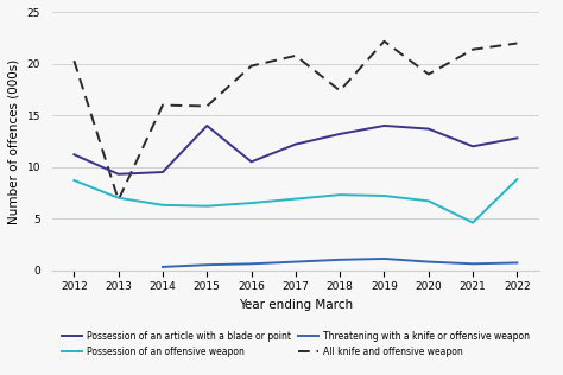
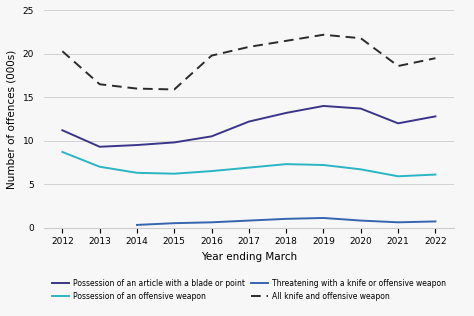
All knife and offensive weapon/2013: 6.8 -> 16.5
Possession of an article with a blade or point/2015: 14.0 -> 9.8
All knife and offensive weapon/2018: 17.4 -> 21.5
All knife and offensive weapon/2020: 19.0 -> 21.8
Possession of an offensive weapon/2021: 4.6 -> 5.9
All knife and offensive weapon/2021: 21.4 -> 18.6
Possession of an offensive weapon/2022: 8.8 -> 6.1
All knife and offensive weapon/2022: 22.0 -> 19.5
